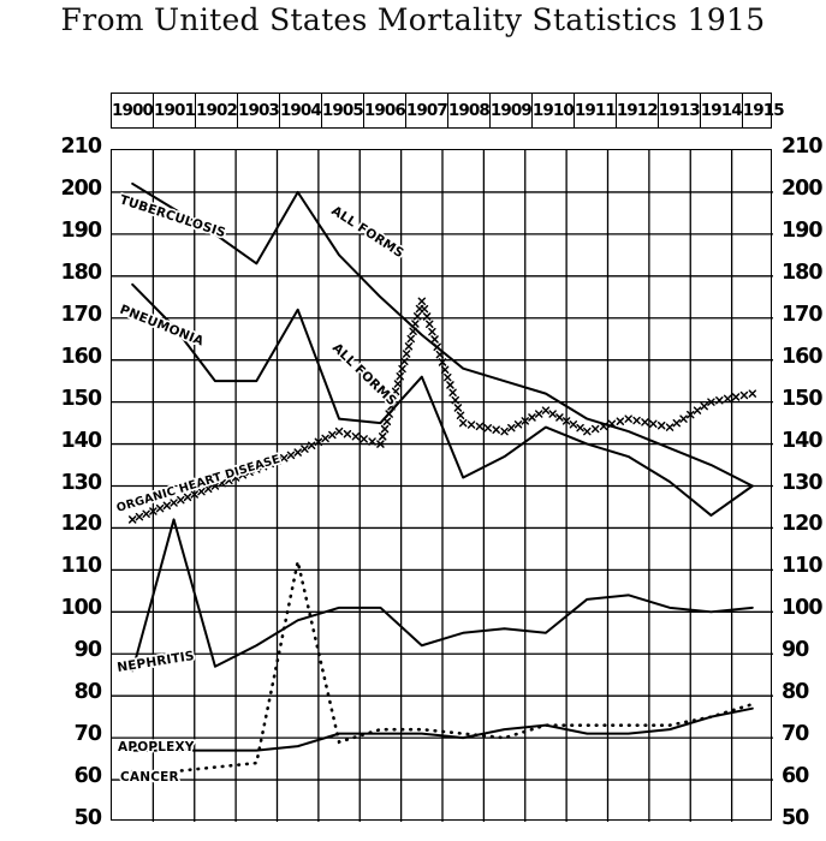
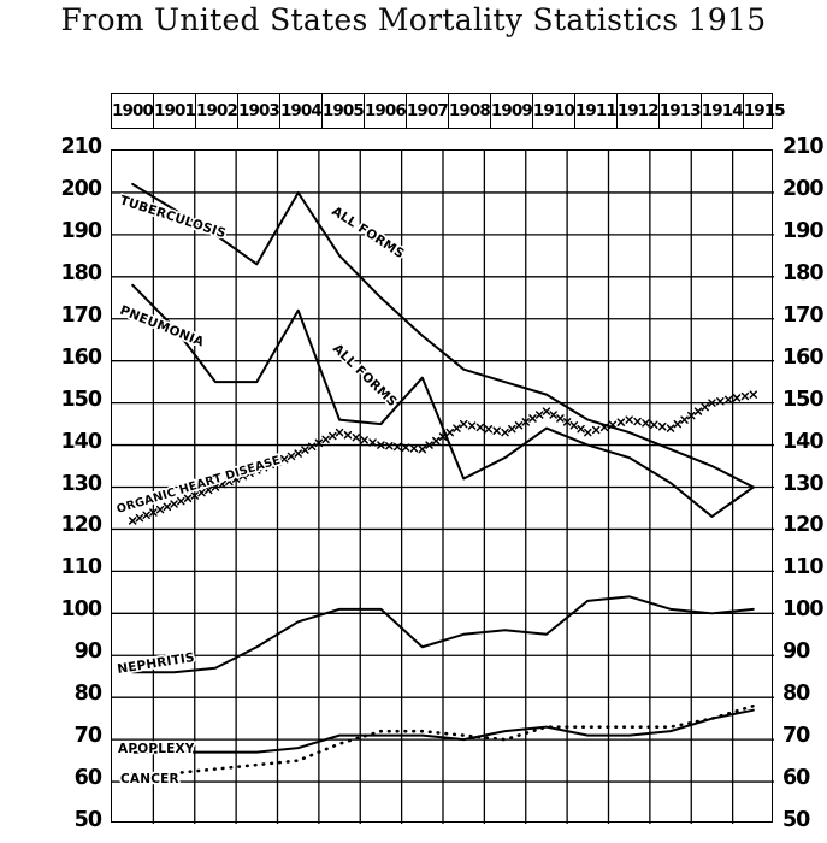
NEPHRITIS/1901: 122 -> 86
CANCER/1904: 112 -> 65
ORGANIC HEART DISEASE/1907: 174 -> 139
